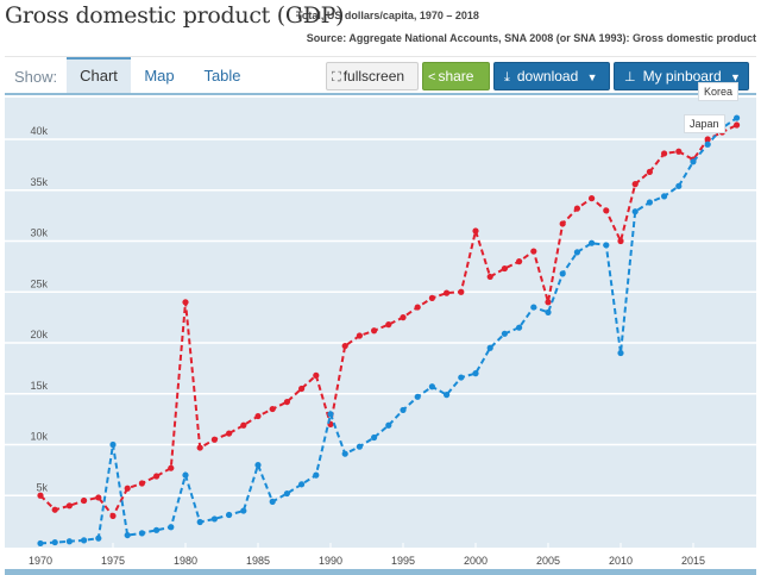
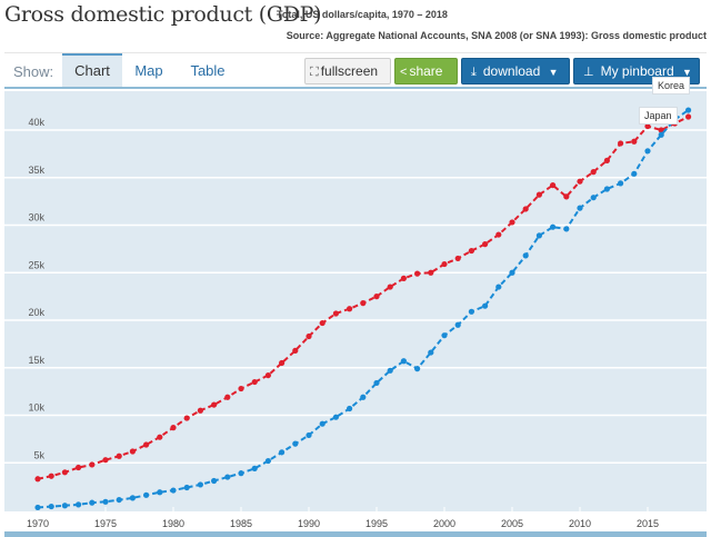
Japan/1970: 5k -> 3k
Japan/1975: 3k -> 5k
Korea/1975: 10k -> 1k
Japan/1980: 24k -> 9k
Korea/1980: 7k -> 2k
Korea/1985: 8k -> 4k
Japan/1990: 12k -> 18k
Korea/1990: 13k -> 8k
Japan/2000: 31k -> 26k
Korea/2000: 17k -> 18k
Japan/2005: 24k -> 30k
Korea/2005: 23k -> 25k
Japan/2010: 30k -> 35k
Korea/2010: 19k -> 32k
Japan/2015: 38k -> 40k
